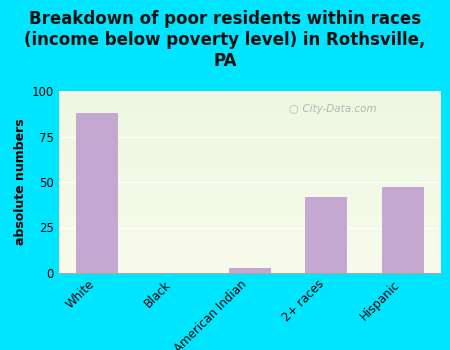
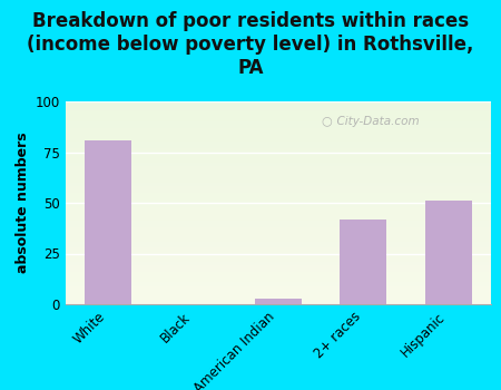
White: 88 -> 81
Hispanic: 47 -> 51
